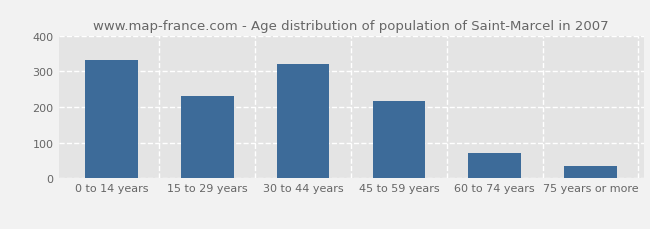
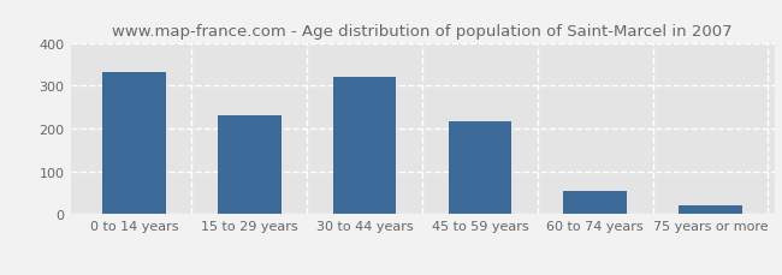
60 to 74 years: 72 -> 55
75 years or more: 35 -> 20
